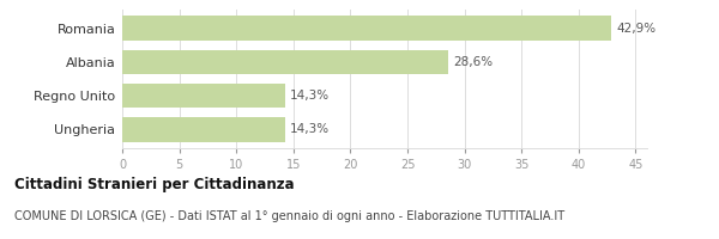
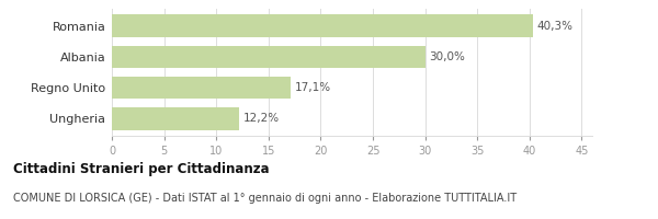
Romania: 42,9% -> 40,3%
Albania: 28,6% -> 30,0%
Regno Unito: 14,3% -> 17,1%
Ungheria: 14,3% -> 12,2%
